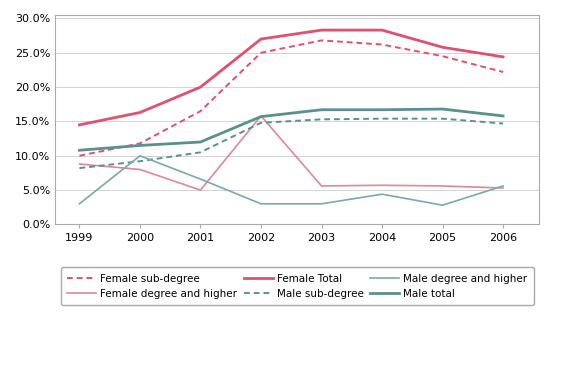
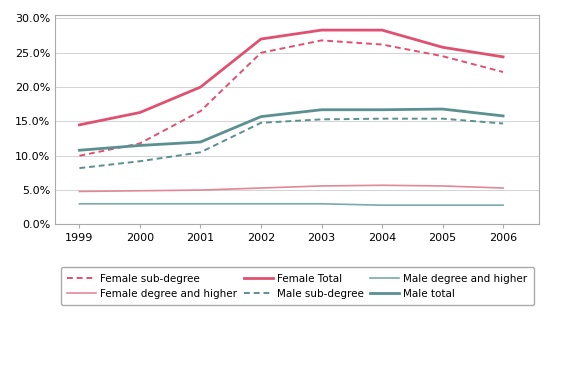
Female degree and higher/1999: 8.8% -> 4.8%
Female degree and higher/2000: 8.0% -> 4.9%
Male degree and higher/2000: 10.0% -> 3.0%
Male degree and higher/2001: 6.6% -> 3.0%
Female degree and higher/2002: 15.8% -> 5.3%
Male degree and higher/2004: 4.4% -> 2.8%
Male degree and higher/2006: 5.6% -> 2.8%
